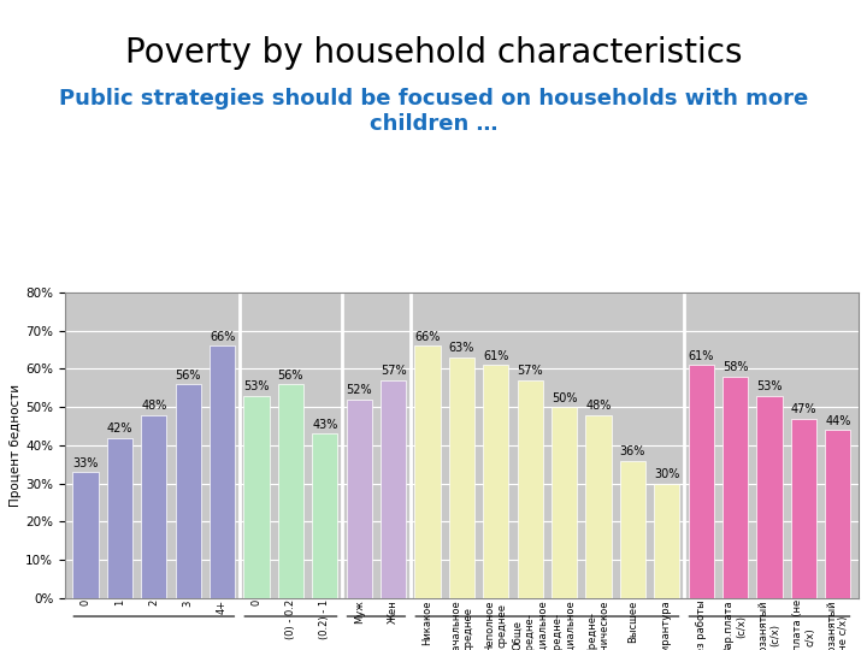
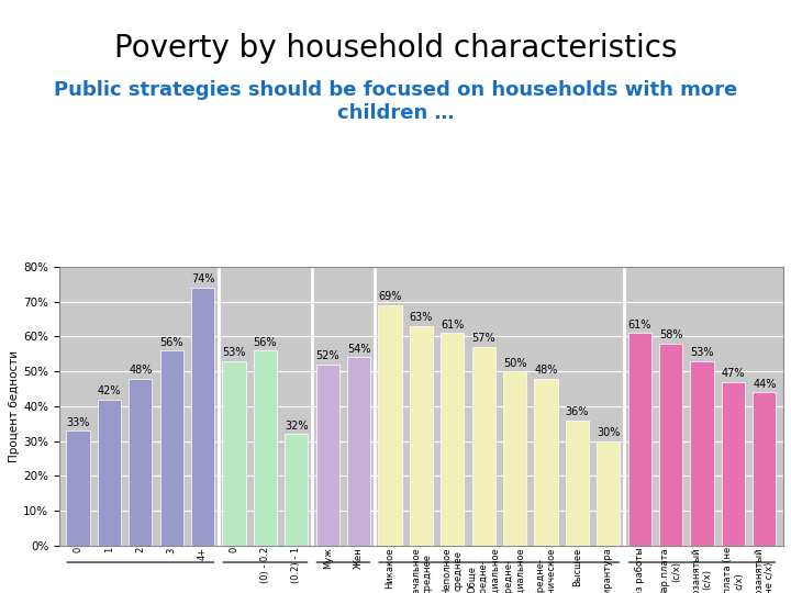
4+: 66% -> 74%
(0.2) - 1: 43% -> 32%
Жен: 57% -> 54%
Никакое: 66% -> 69%
